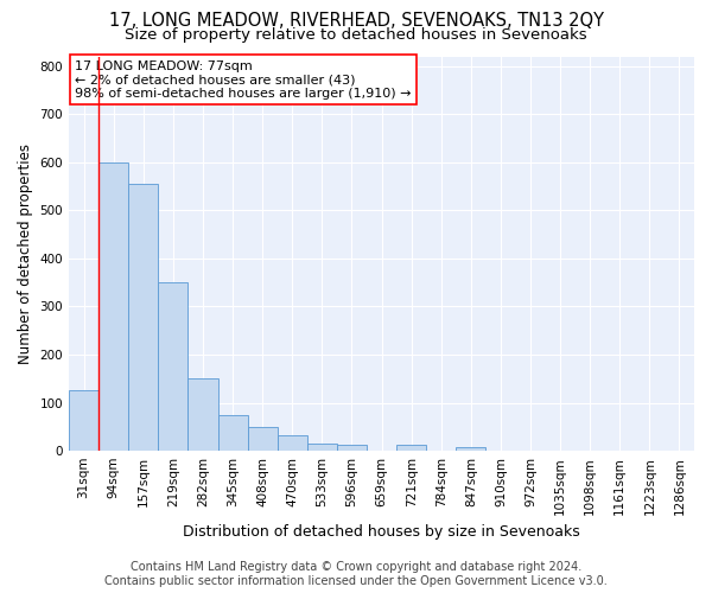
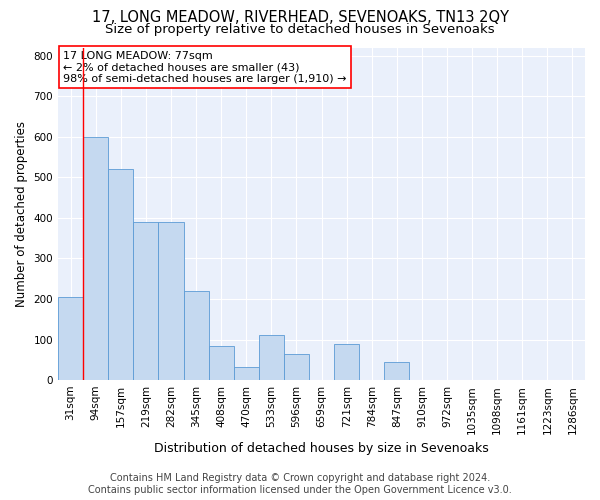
31sqm: 125 -> 205
157sqm: 555 -> 520
219sqm: 350 -> 390
282sqm: 150 -> 390
345sqm: 75 -> 220
408sqm: 50 -> 85
533sqm: 14 -> 110
596sqm: 12 -> 65
721sqm: 12 -> 90
847sqm: 8 -> 45
